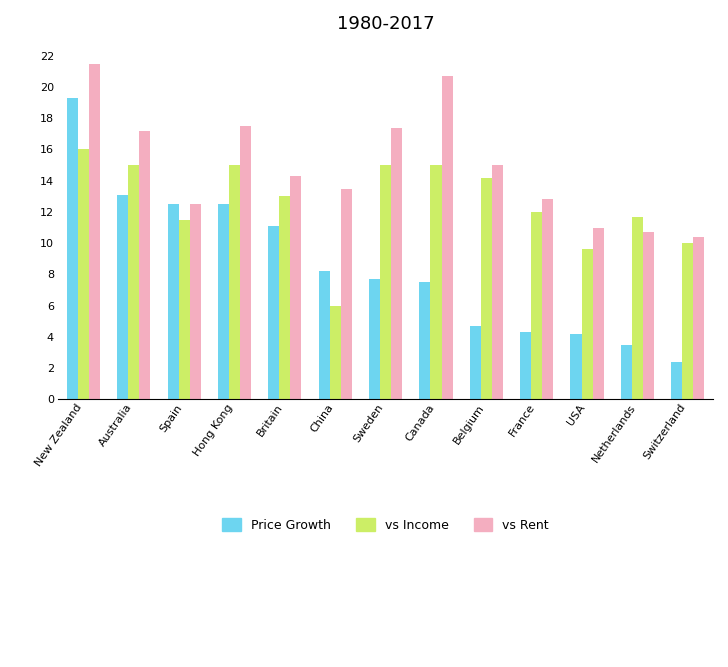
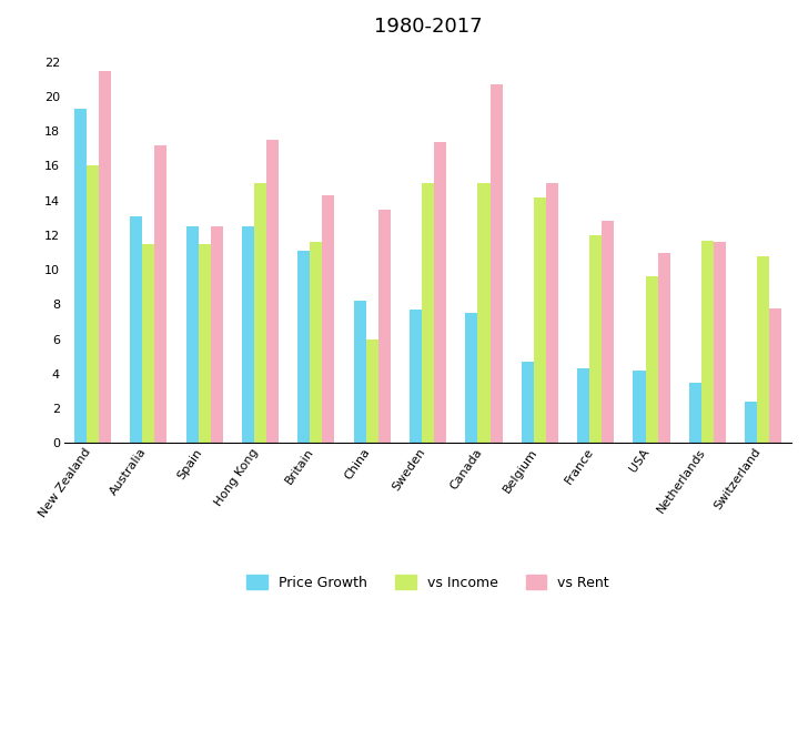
vs Income/Australia: 15.0 -> 11.5
vs Income/Britain: 13.0 -> 11.6
vs Rent/Netherlands: 10.7 -> 11.6
vs Income/Switzerland: 10.0 -> 10.8
vs Rent/Switzerland: 10.4 -> 7.8
